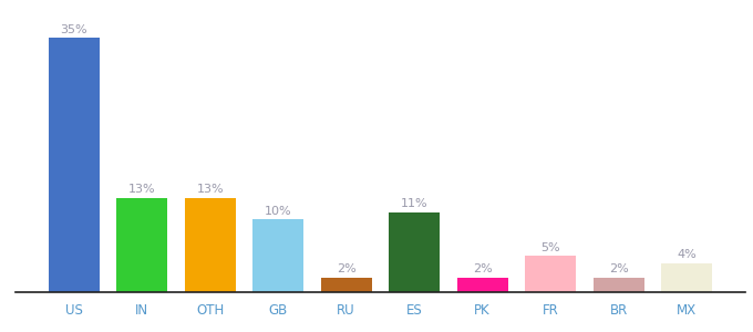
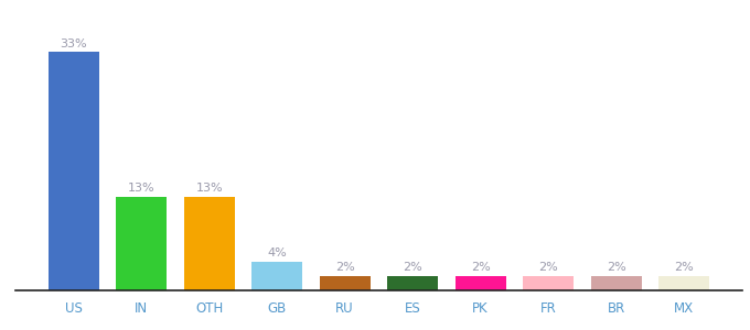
US: 35% -> 33%
GB: 10% -> 4%
ES: 11% -> 2%
FR: 5% -> 2%
MX: 4% -> 2%
